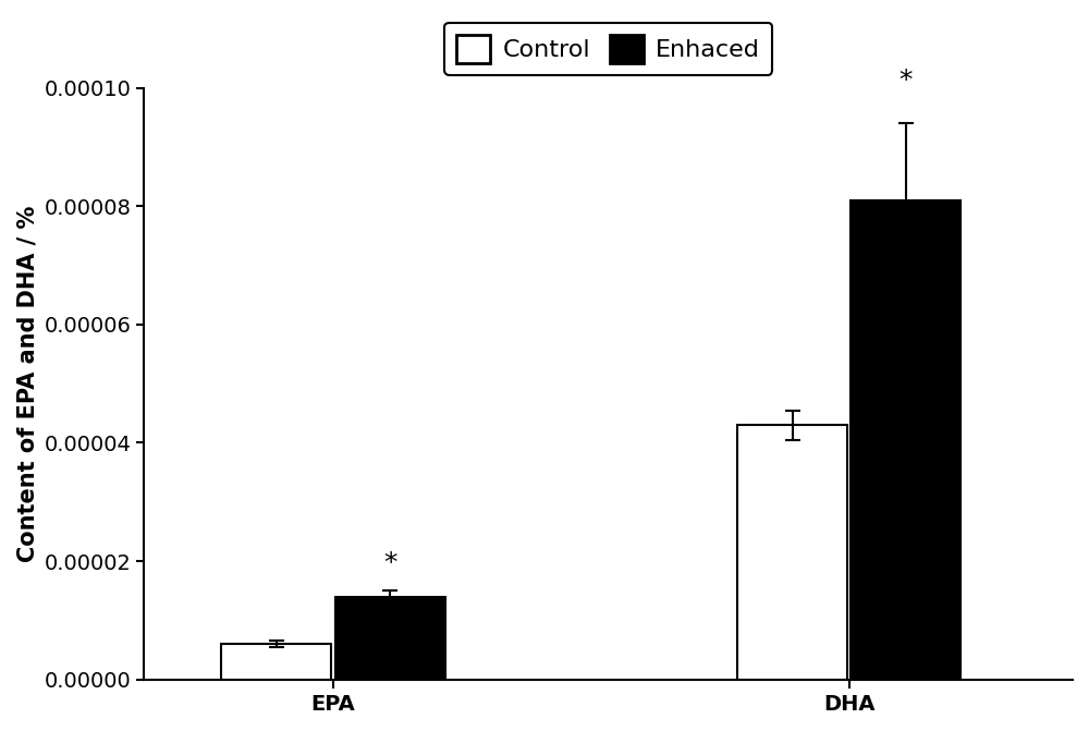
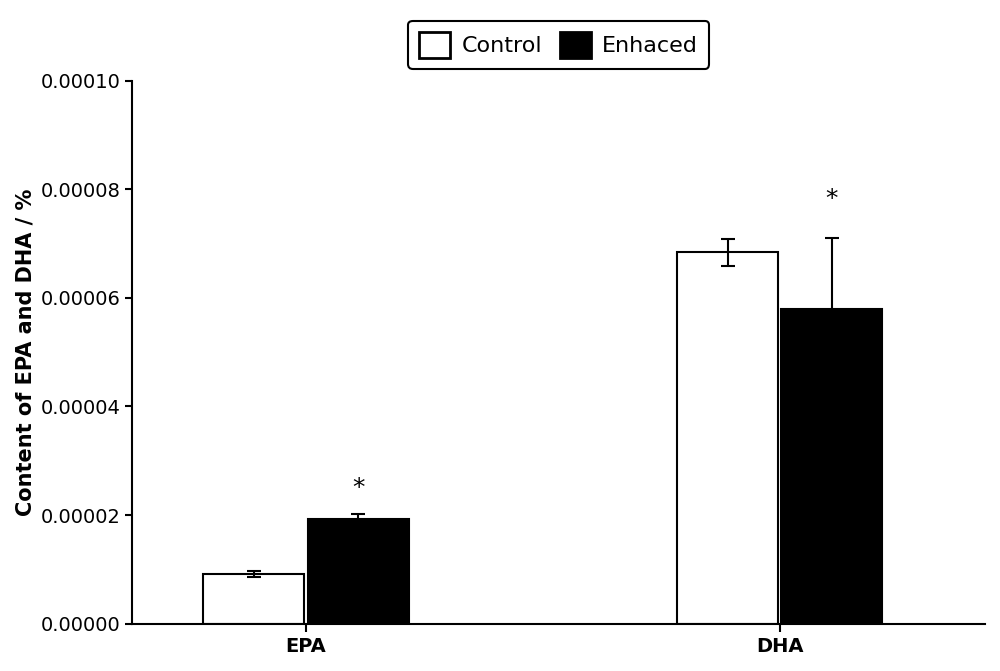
Control/EPA: 0.0000060 -> 0.0000092
Enhaced/EPA: 0.0000140 -> 0.0000192
Control/DHA: 0.0000430 -> 0.0000684
Enhaced/DHA: 0.0000810 -> 0.0000580
